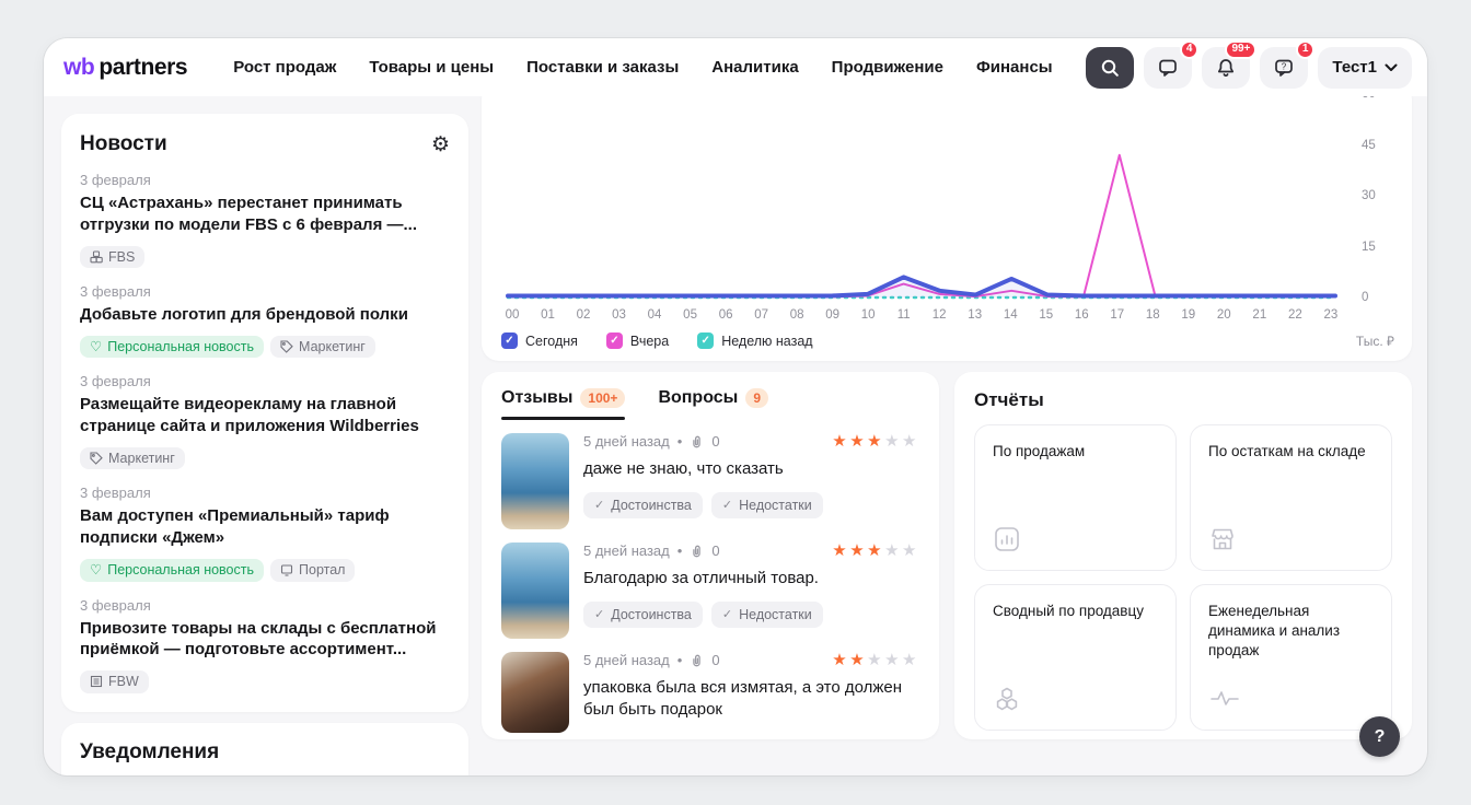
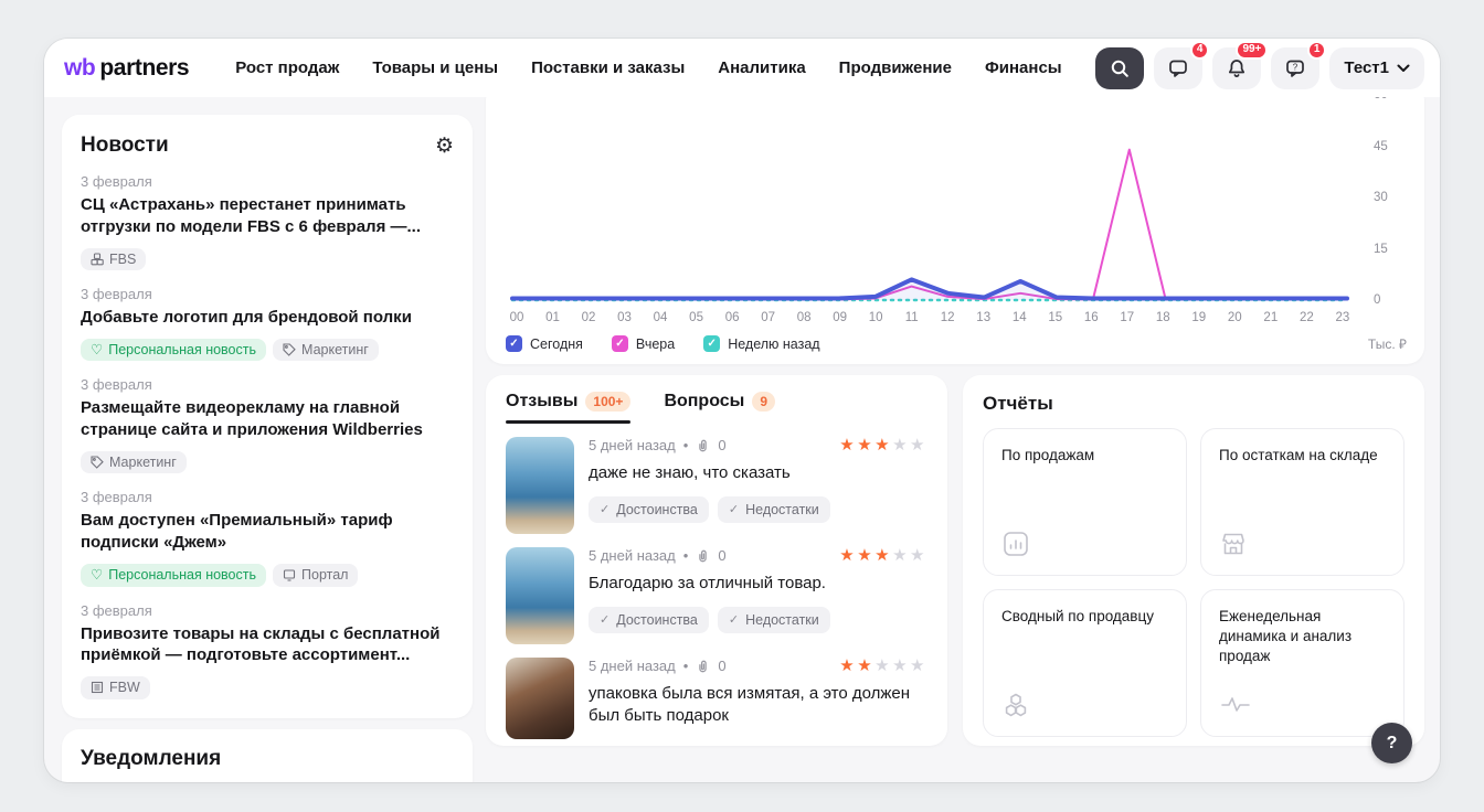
Вчера/17: 42 -> 44
